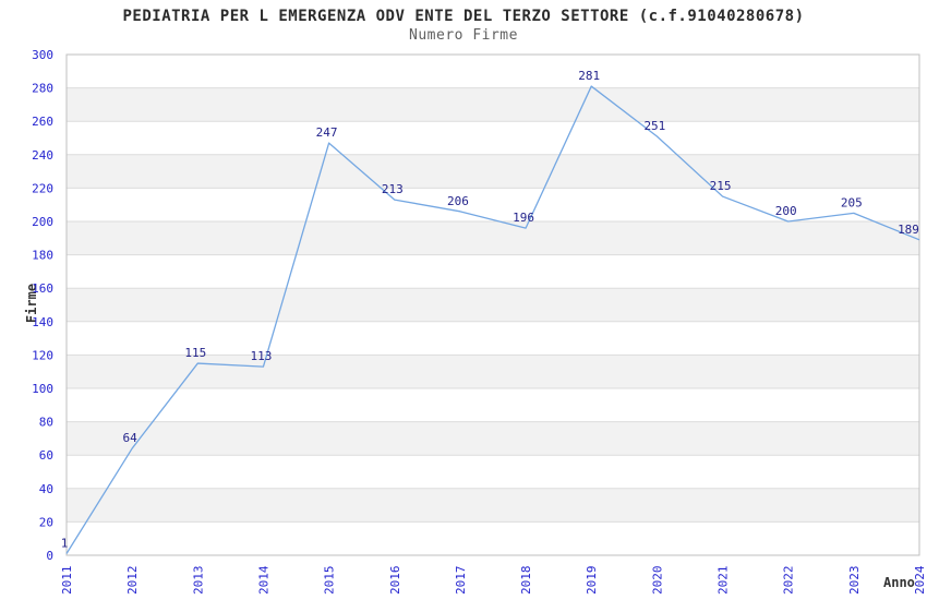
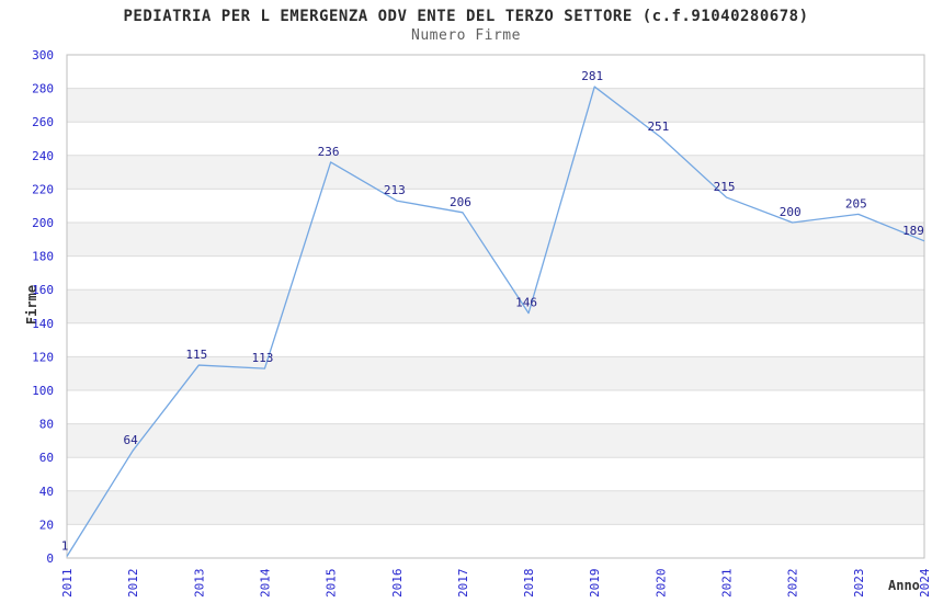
2015: 247 -> 236
2018: 196 -> 146
